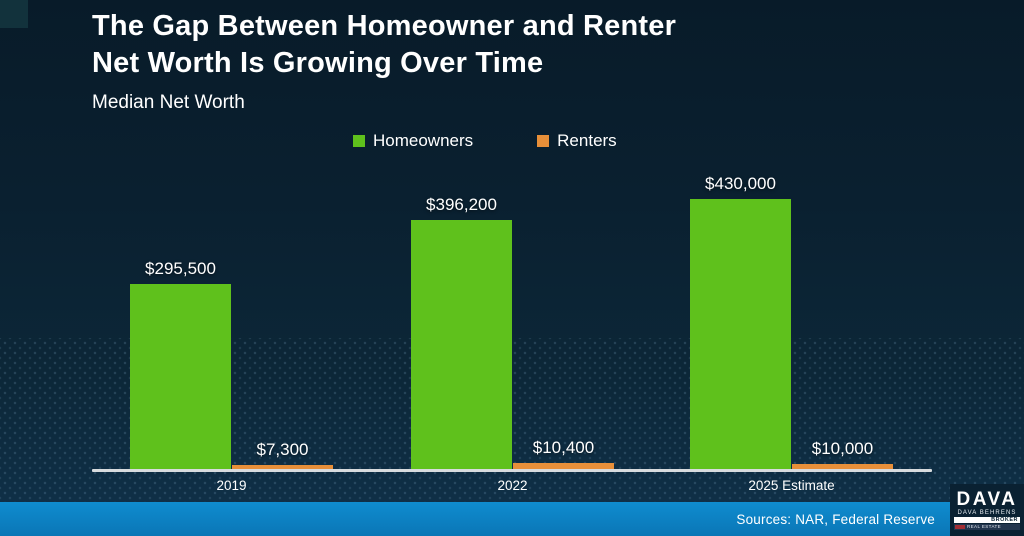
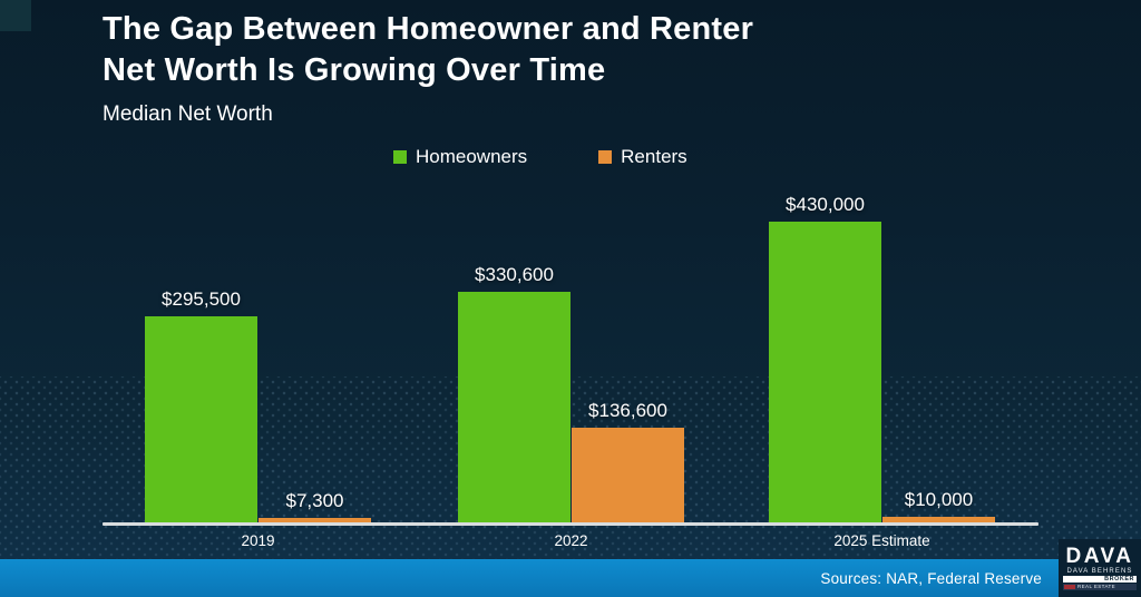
Homeowners/2022: $396,200 -> $330,600
Renters/2022: $10,400 -> $136,600
